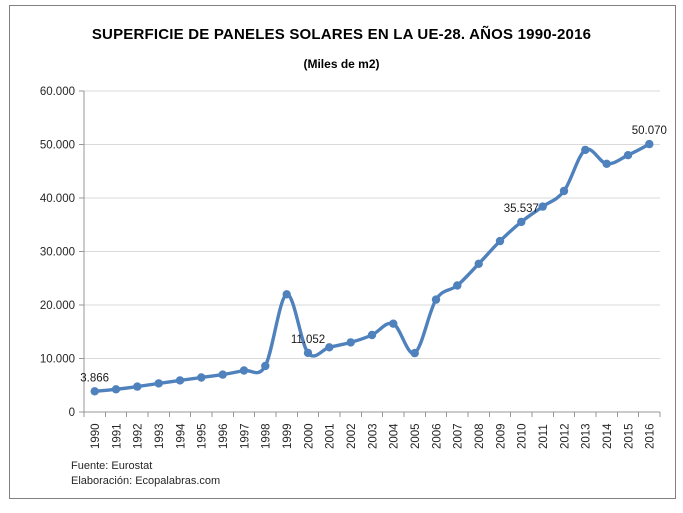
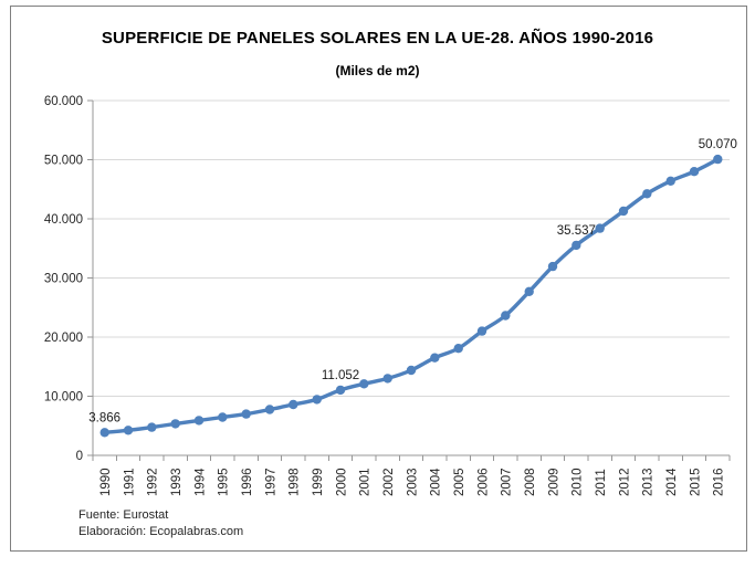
1999: 22000 -> 9000
2005: 11000 -> 18000
2013: 49000 -> 44000
